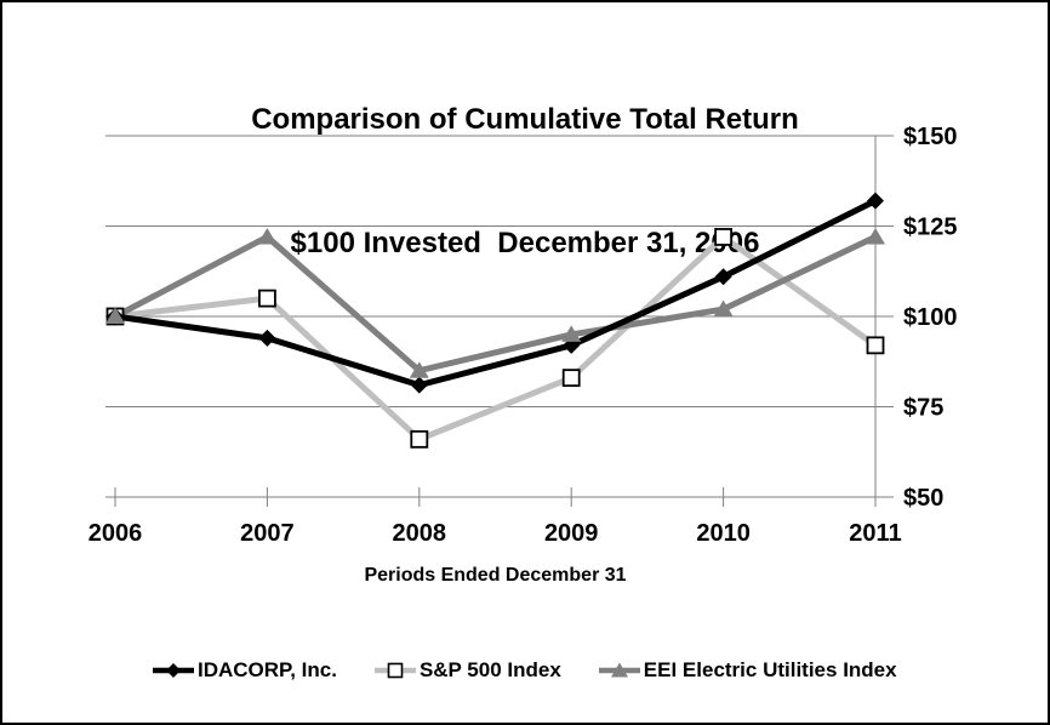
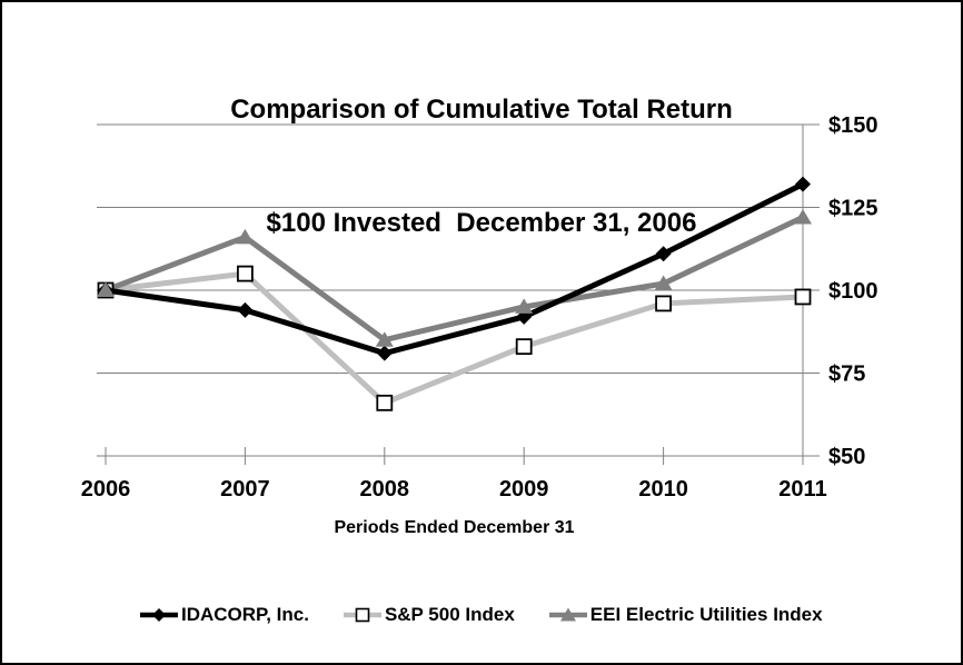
EEI Electric Utilities Index/2007: $122 -> $116
S&P 500 Index/2010: $122 -> $96
S&P 500 Index/2011: $92 -> $98
